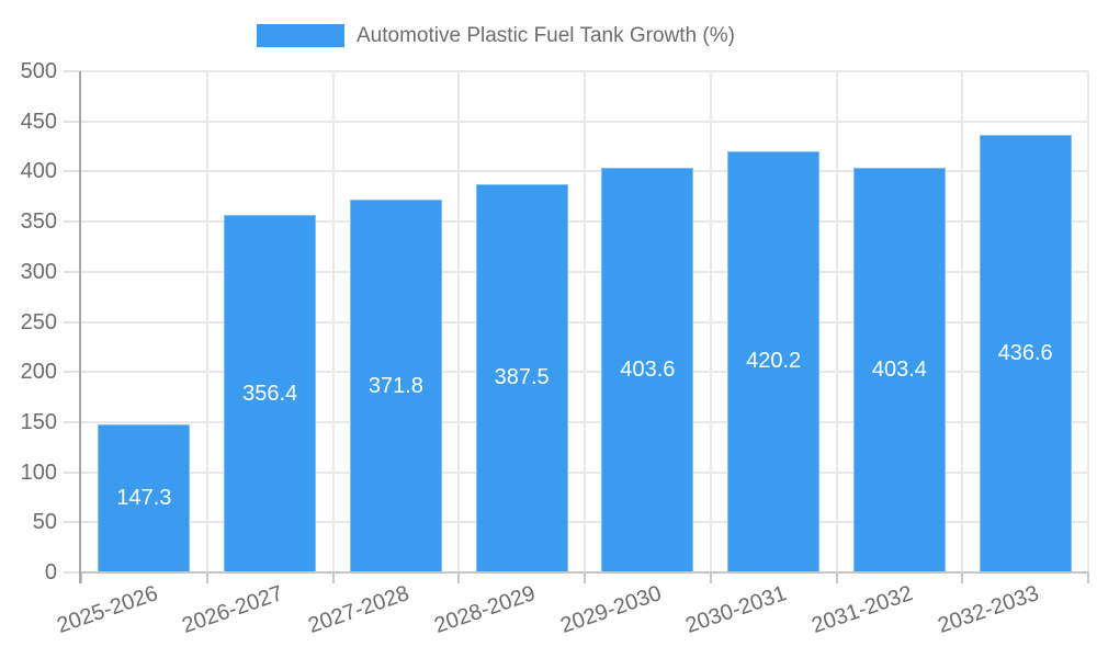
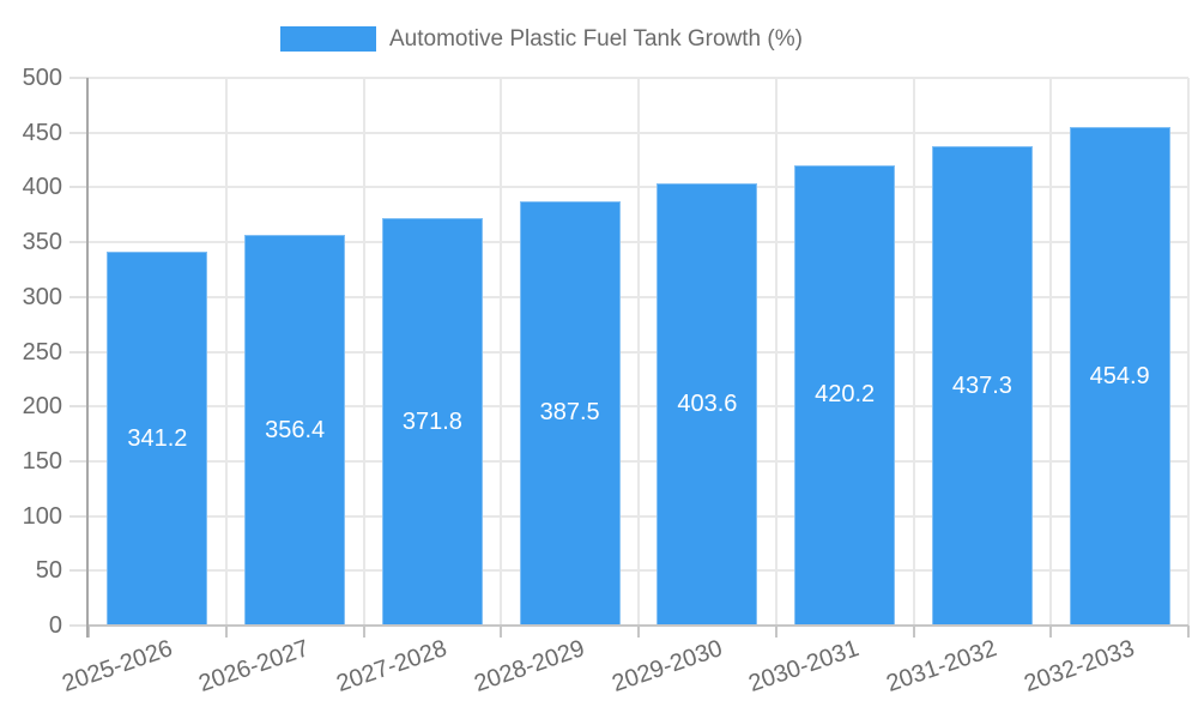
2025-2026: 147.3 -> 341.2
2031-2032: 403.4 -> 437.3
2032-2033: 436.6 -> 454.9
